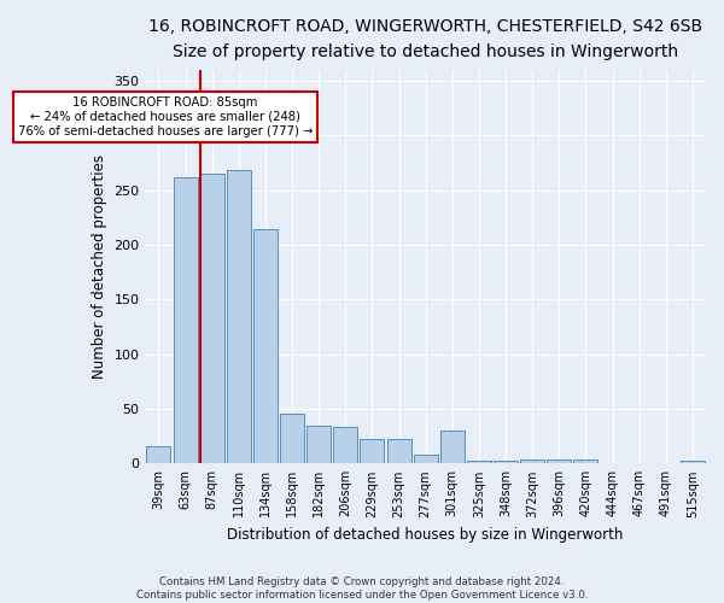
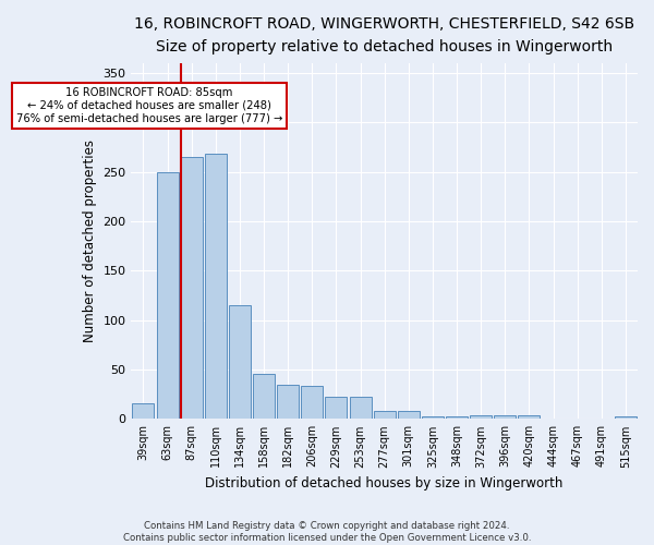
63sqm: 262 -> 250
134sqm: 214 -> 115
301sqm: 30 -> 8
